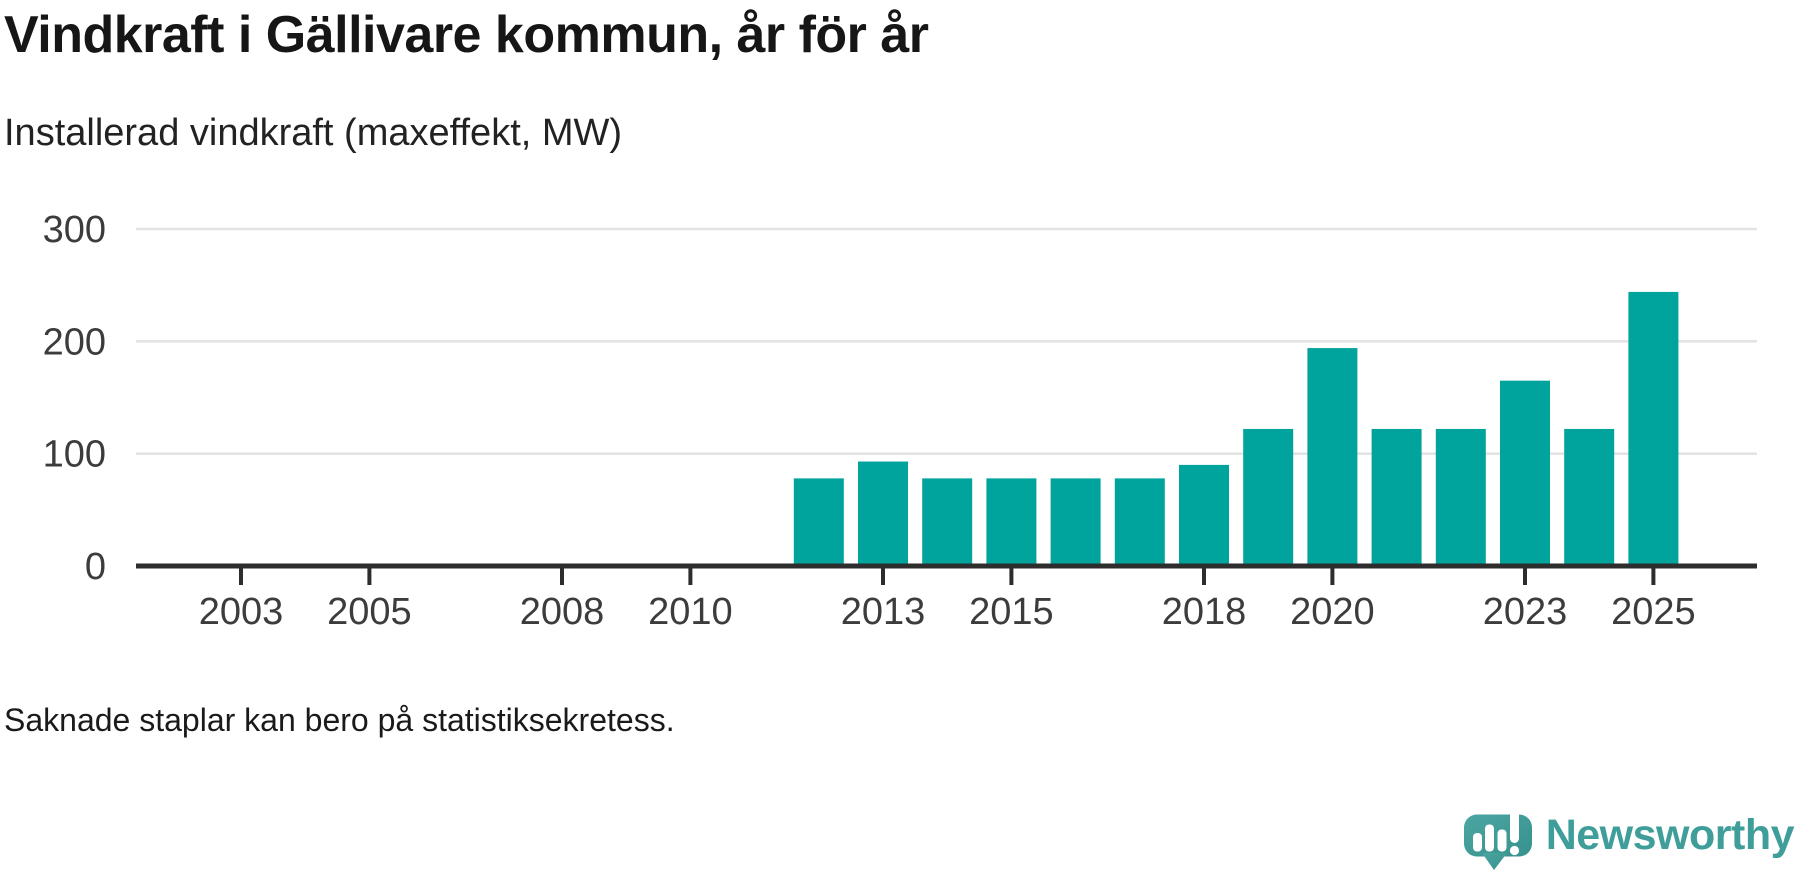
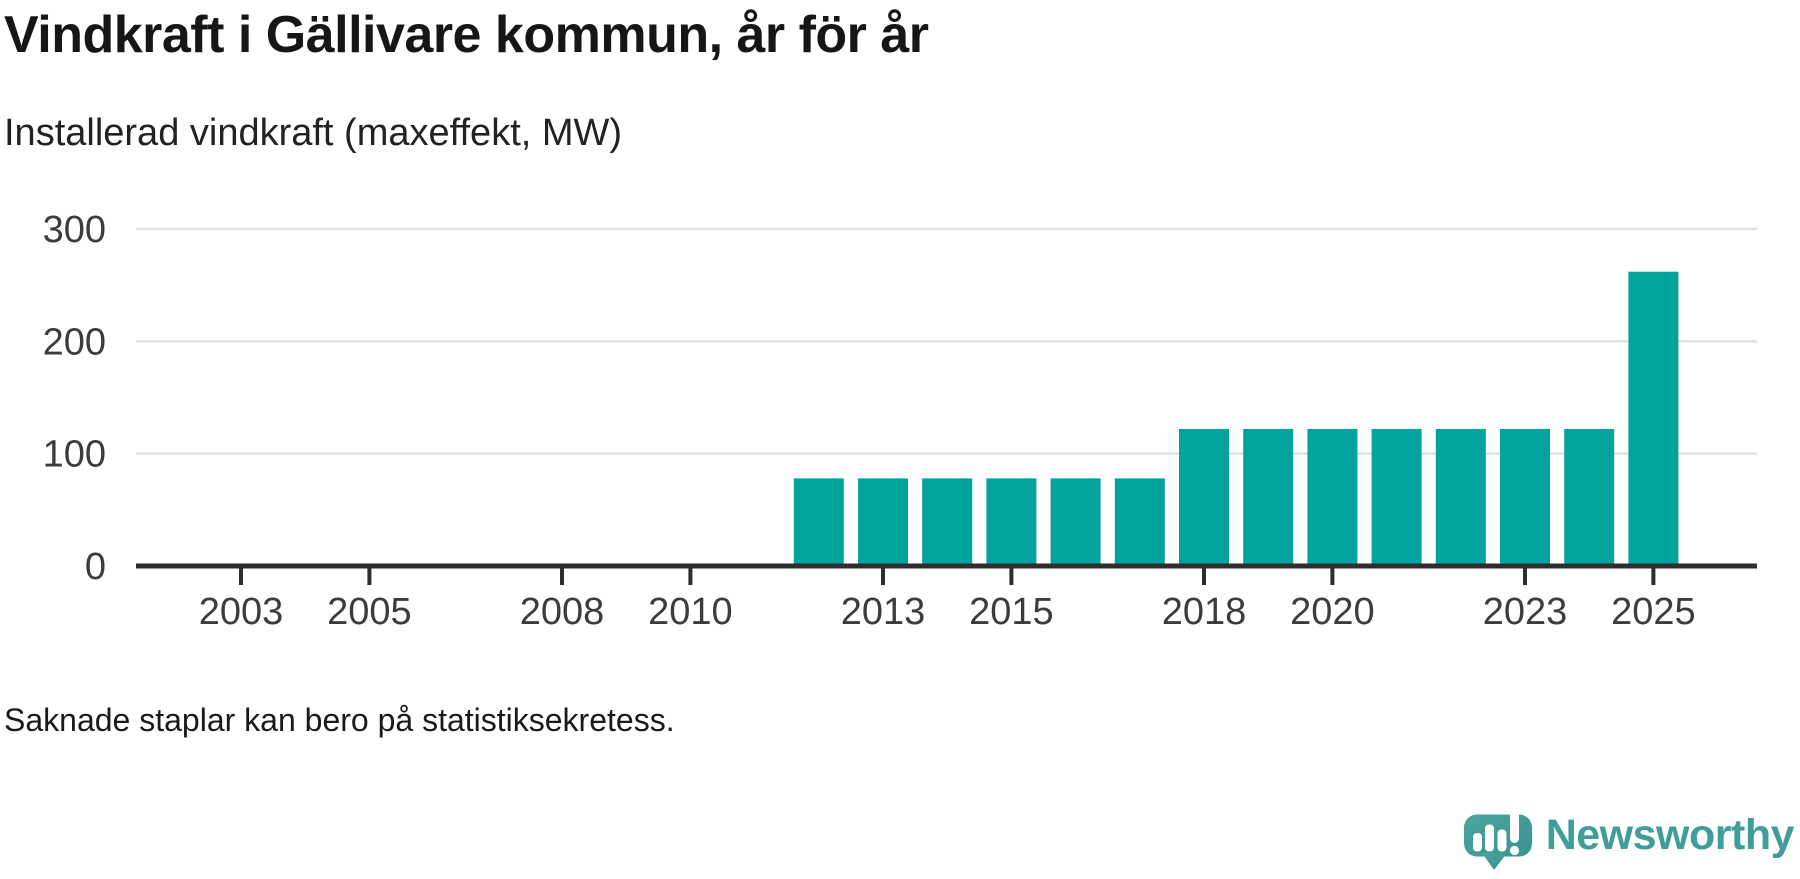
2013: 93 -> 78
2018: 90 -> 122
2020: 194 -> 122
2023: 165 -> 122
2025: 244 -> 262
